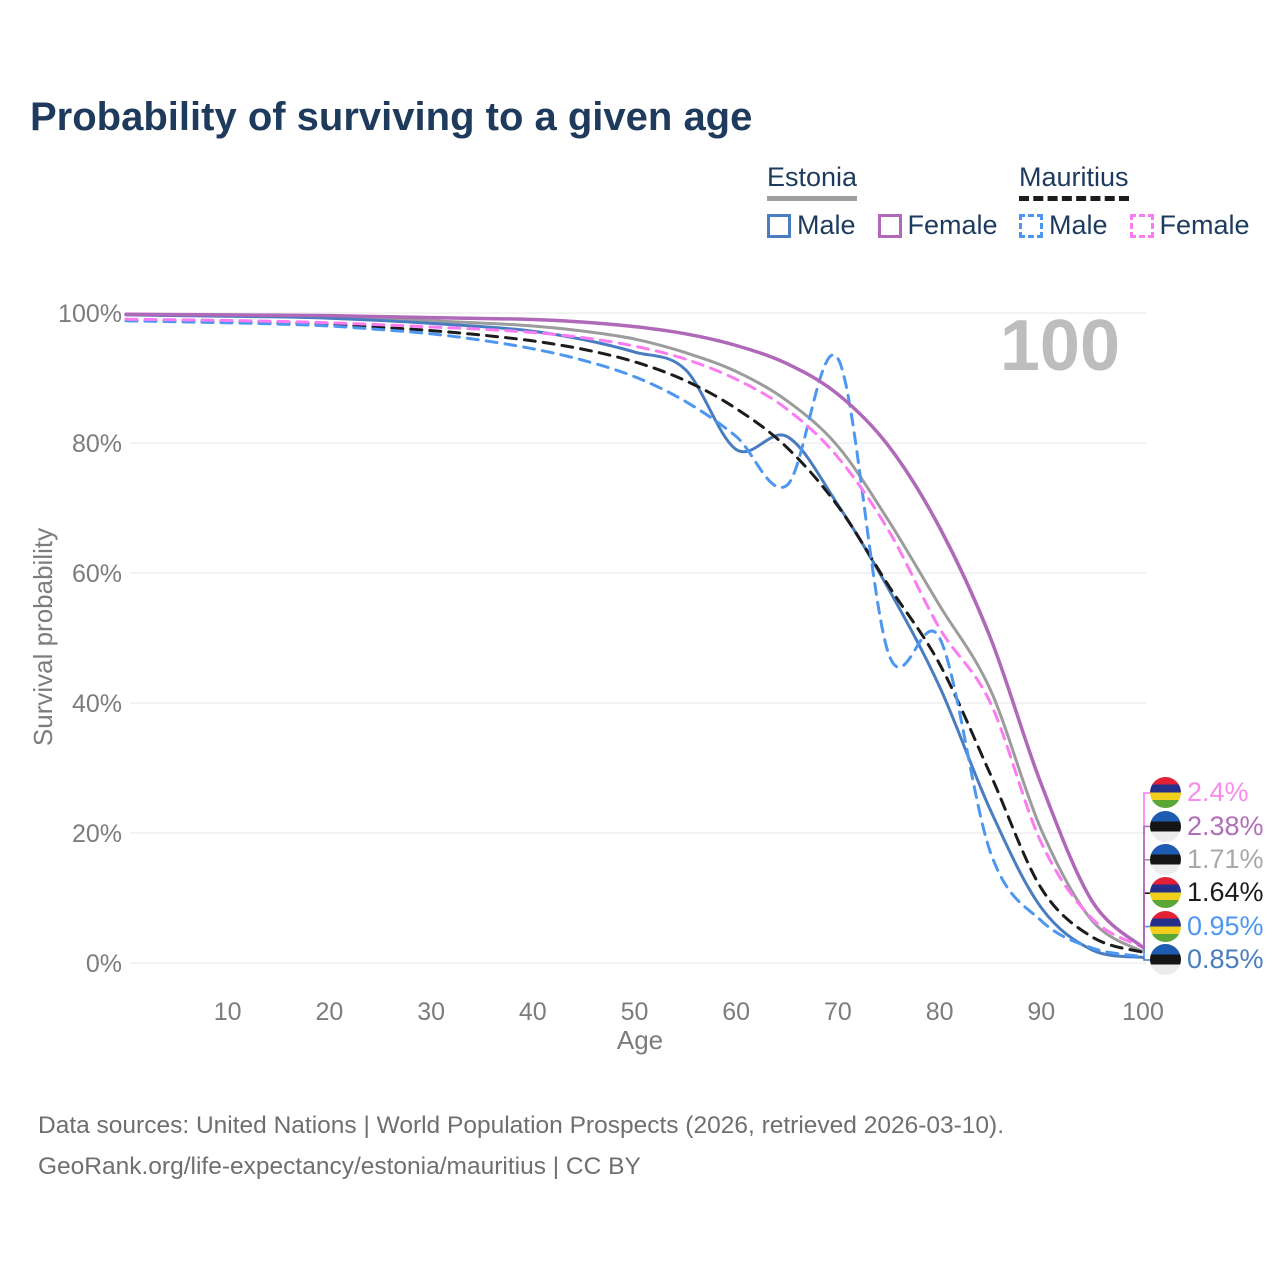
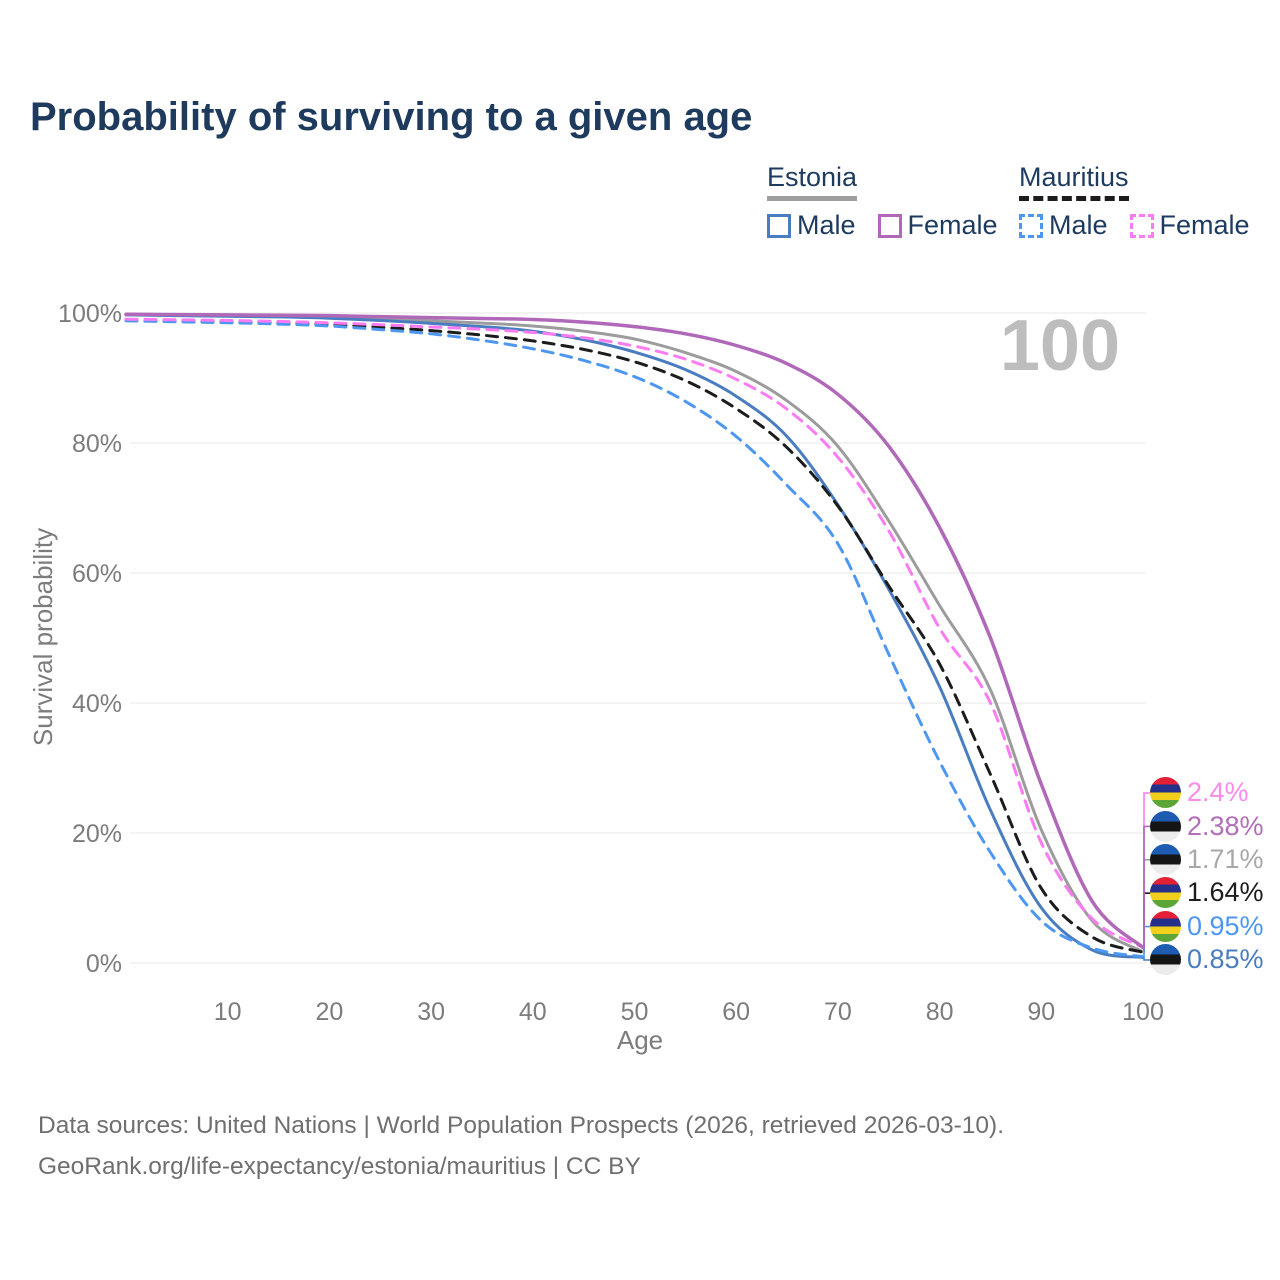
Estonia Male/60: 79% -> 87%
Mauritius Male/70: 93% -> 64%
Mauritius Male/80: 50% -> 31%
